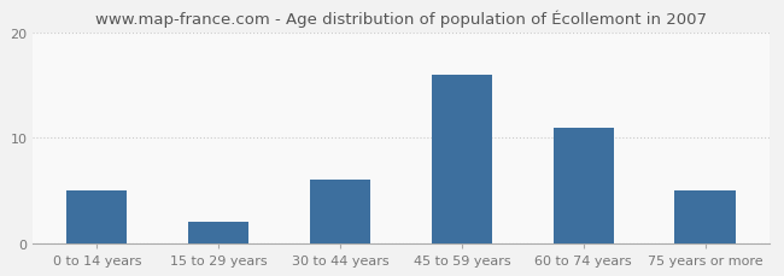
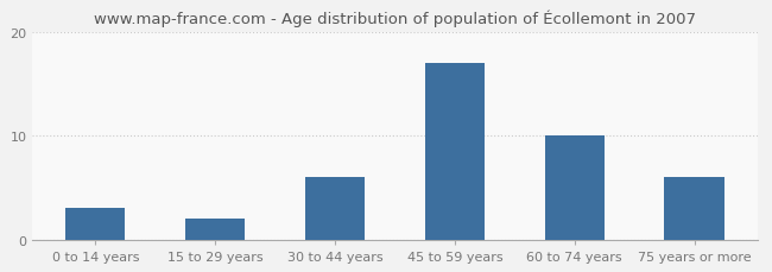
0 to 14 years: 5 -> 3
45 to 59 years: 16 -> 17
60 to 74 years: 11 -> 10
75 years or more: 5 -> 6
